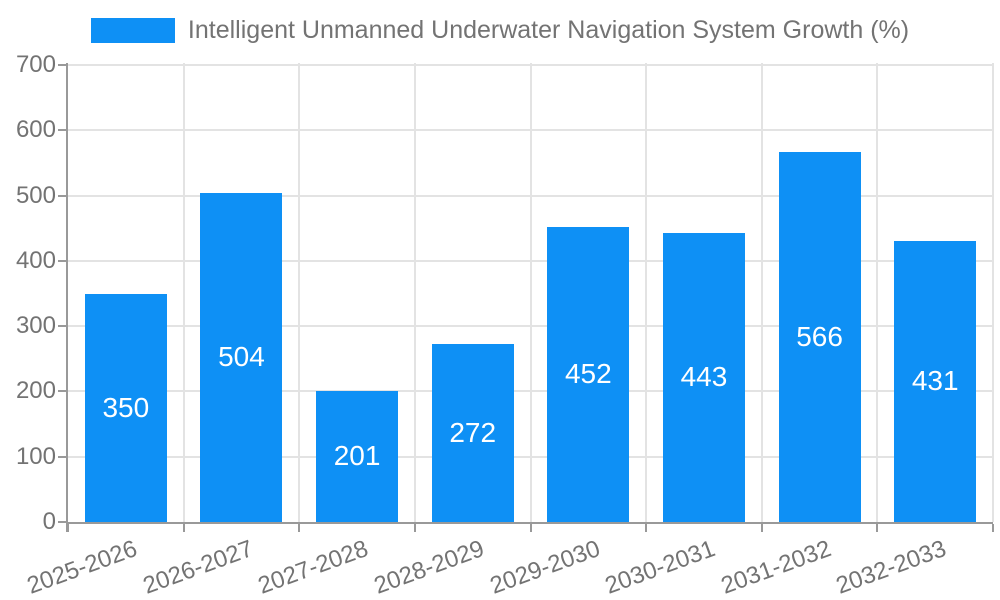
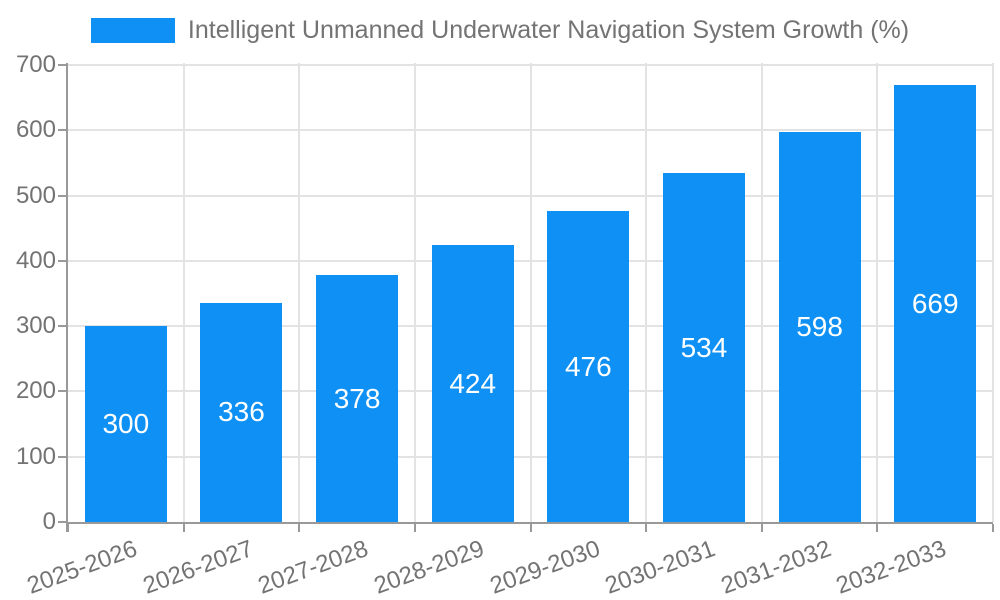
2025-2026: 350 -> 300
2026-2027: 504 -> 336
2027-2028: 201 -> 378
2028-2029: 272 -> 424
2029-2030: 452 -> 476
2030-2031: 443 -> 534
2031-2032: 566 -> 598
2032-2033: 431 -> 669
